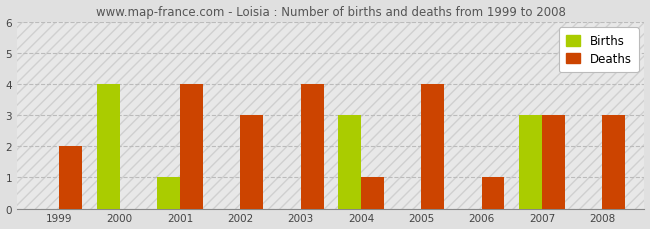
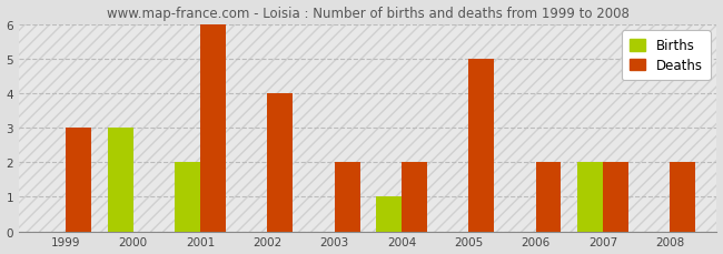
Deaths/1999: 2 -> 3
Births/2000: 4 -> 3
Births/2001: 1 -> 2
Deaths/2001: 4 -> 6
Deaths/2002: 3 -> 4
Deaths/2003: 4 -> 2
Births/2004: 3 -> 1
Deaths/2004: 1 -> 2
Deaths/2005: 4 -> 5
Deaths/2006: 1 -> 2
Births/2007: 3 -> 2
Deaths/2007: 3 -> 2
Deaths/2008: 3 -> 2
